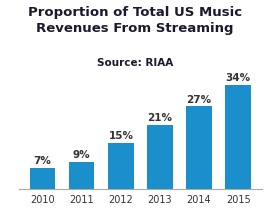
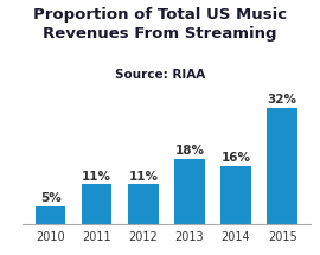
2010: 7% -> 5%
2011: 9% -> 11%
2012: 15% -> 11%
2013: 21% -> 18%
2014: 27% -> 16%
2015: 34% -> 32%
